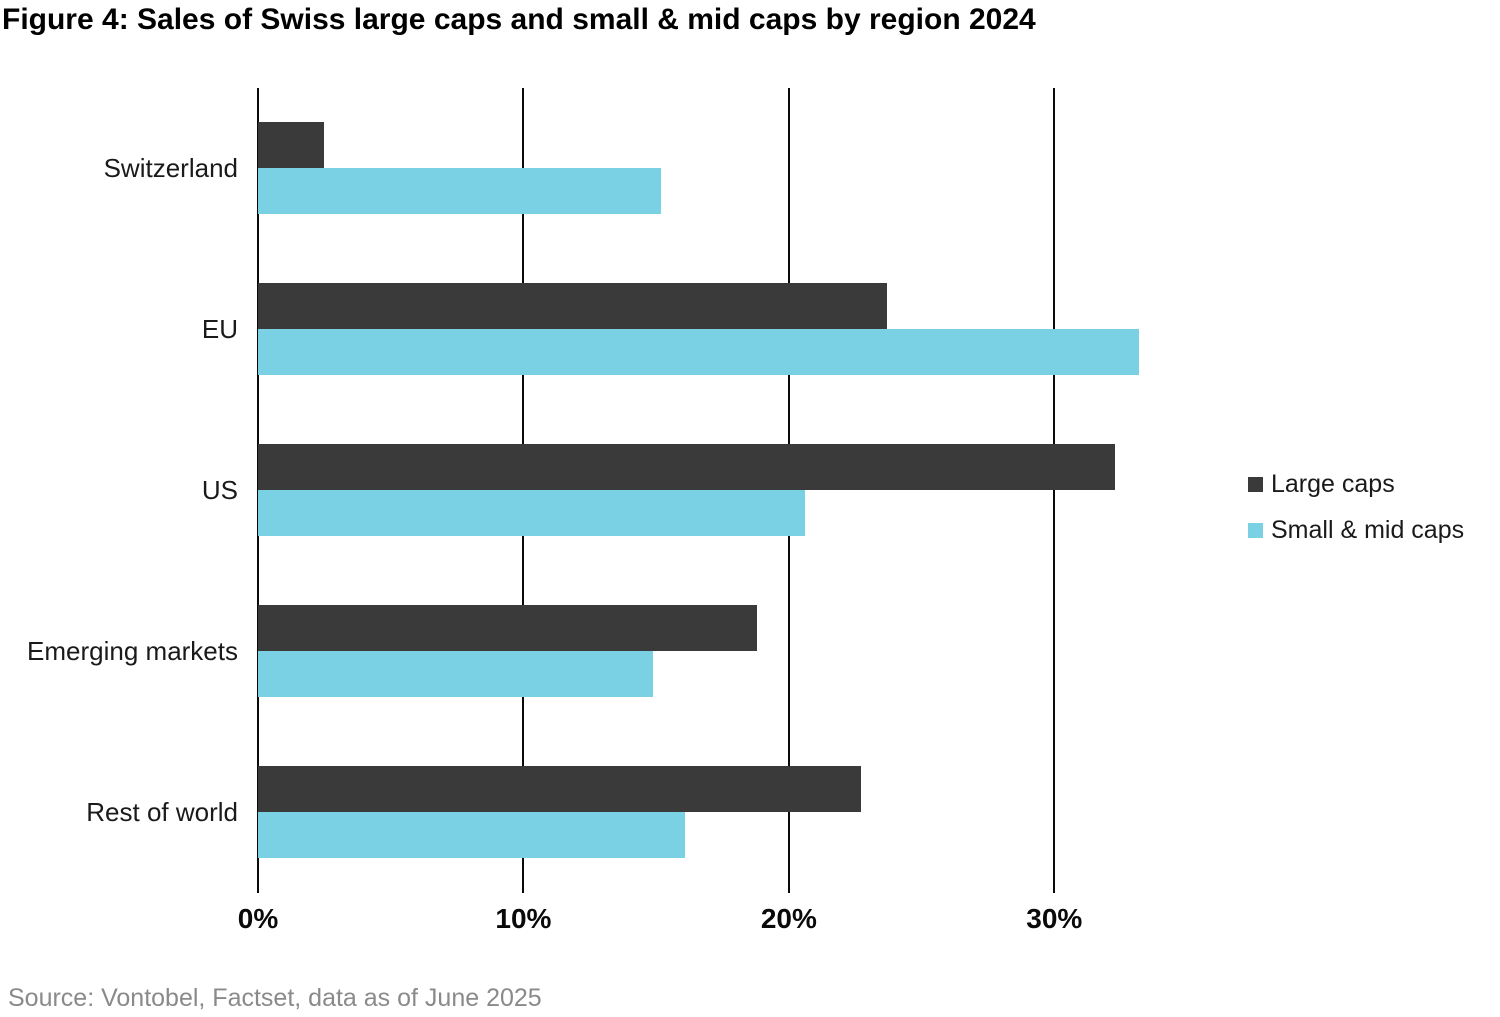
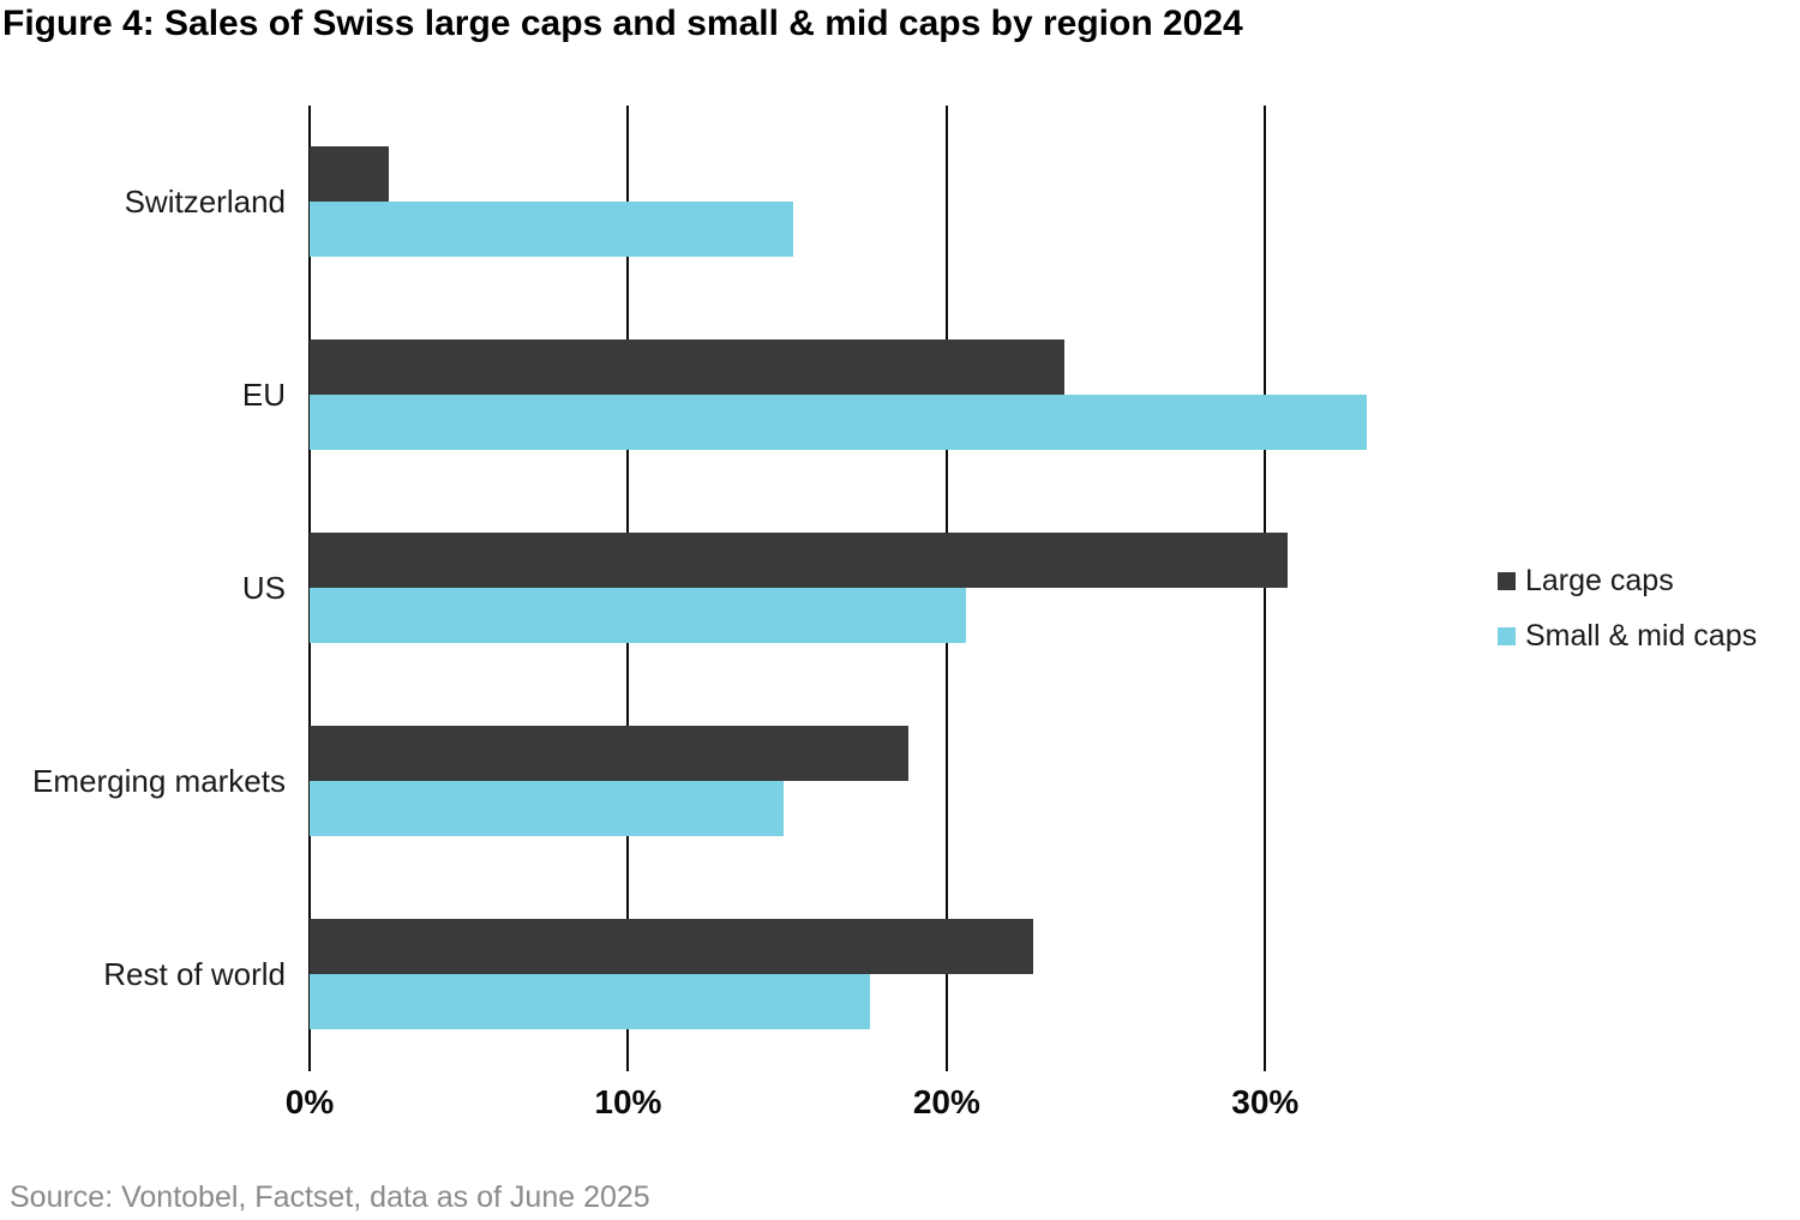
Large caps/US: 32.3% -> 30.7%
Small & mid caps/Rest of world: 16.1% -> 17.6%
